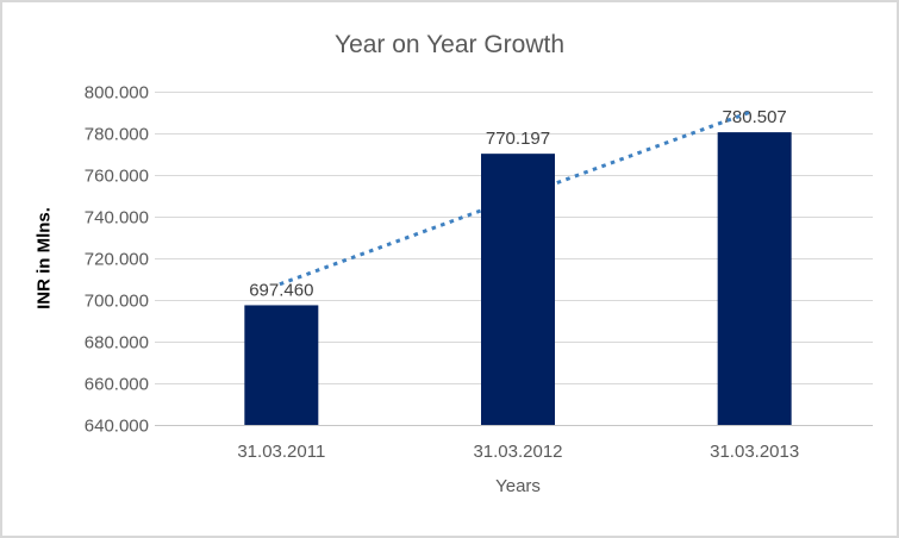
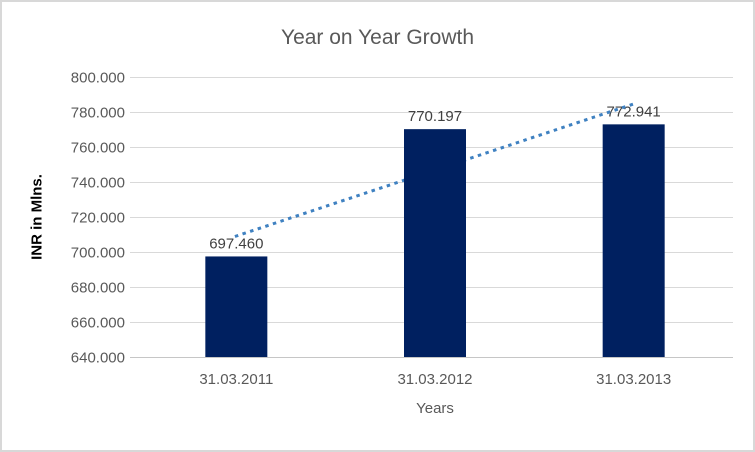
31.03.2013: 780.507 -> 772.941
